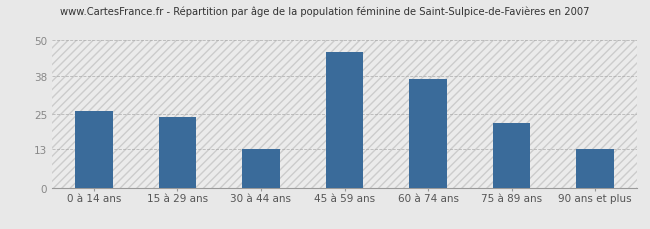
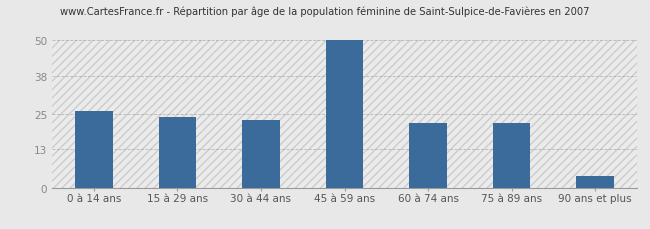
30 à 44 ans: 13 -> 23
45 à 59 ans: 46 -> 50
60 à 74 ans: 37 -> 22
90 ans et plus: 13 -> 4
